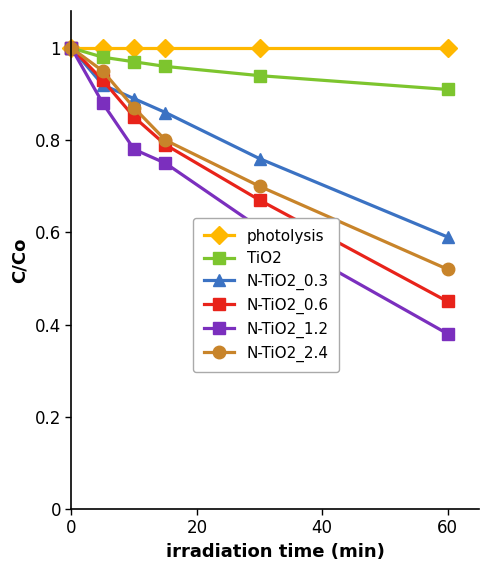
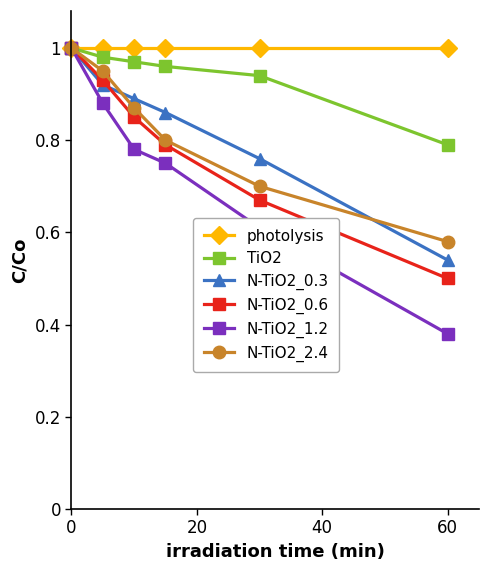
TiO2/60: 0.91 -> 0.79
N-TiO2_0.3/60: 0.59 -> 0.54
N-TiO2_0.6/60: 0.45 -> 0.50
N-TiO2_2.4/60: 0.52 -> 0.58
